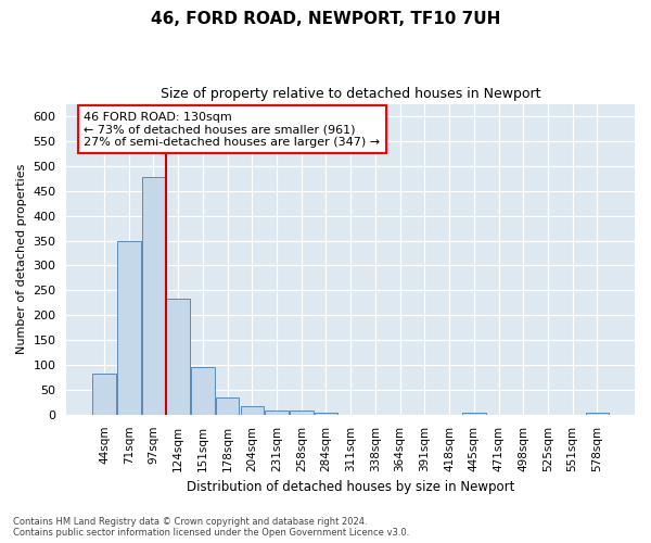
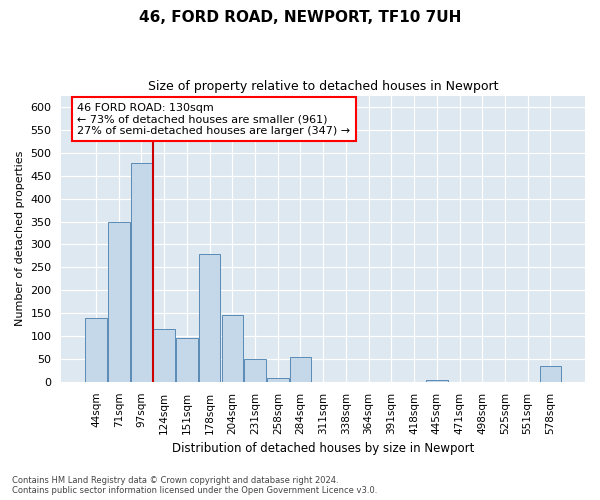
44sqm: 82 -> 140
124sqm: 234 -> 115
178sqm: 35 -> 280
204sqm: 17 -> 145
231sqm: 8 -> 50
284sqm: 5 -> 55
578sqm: 5 -> 35
